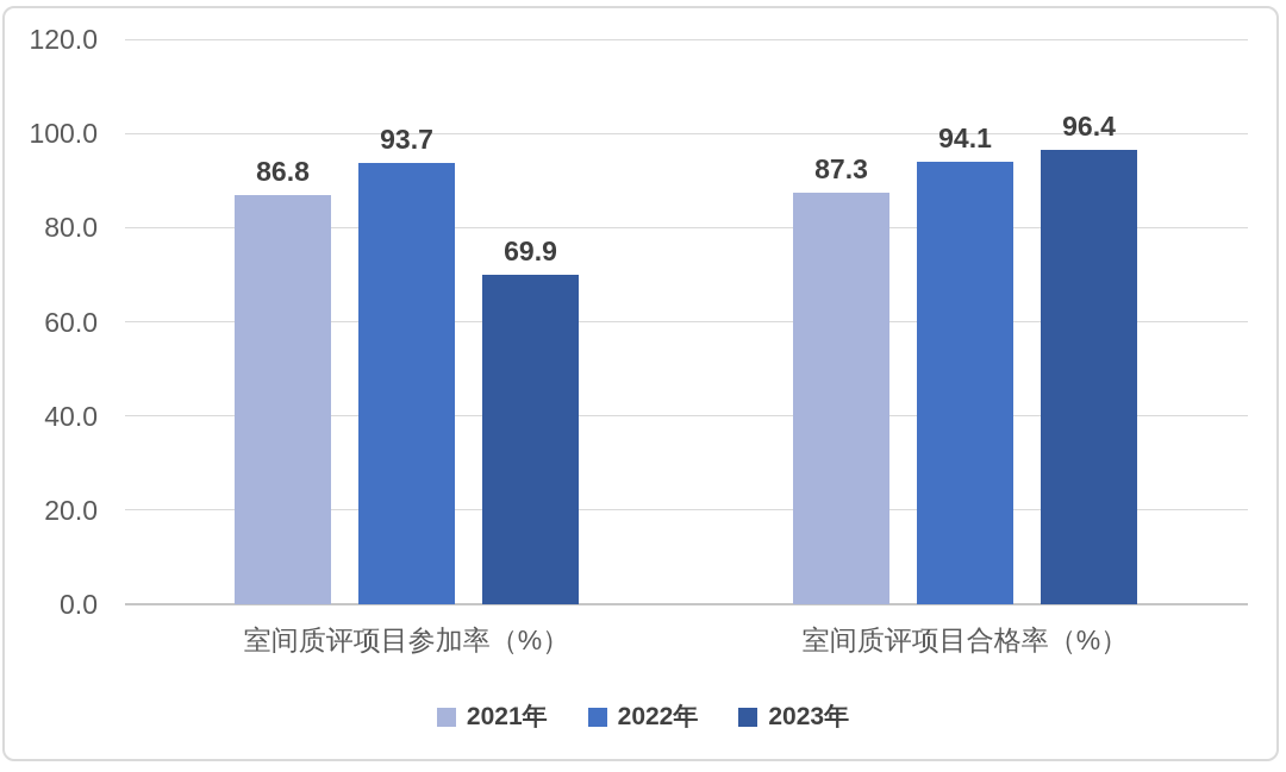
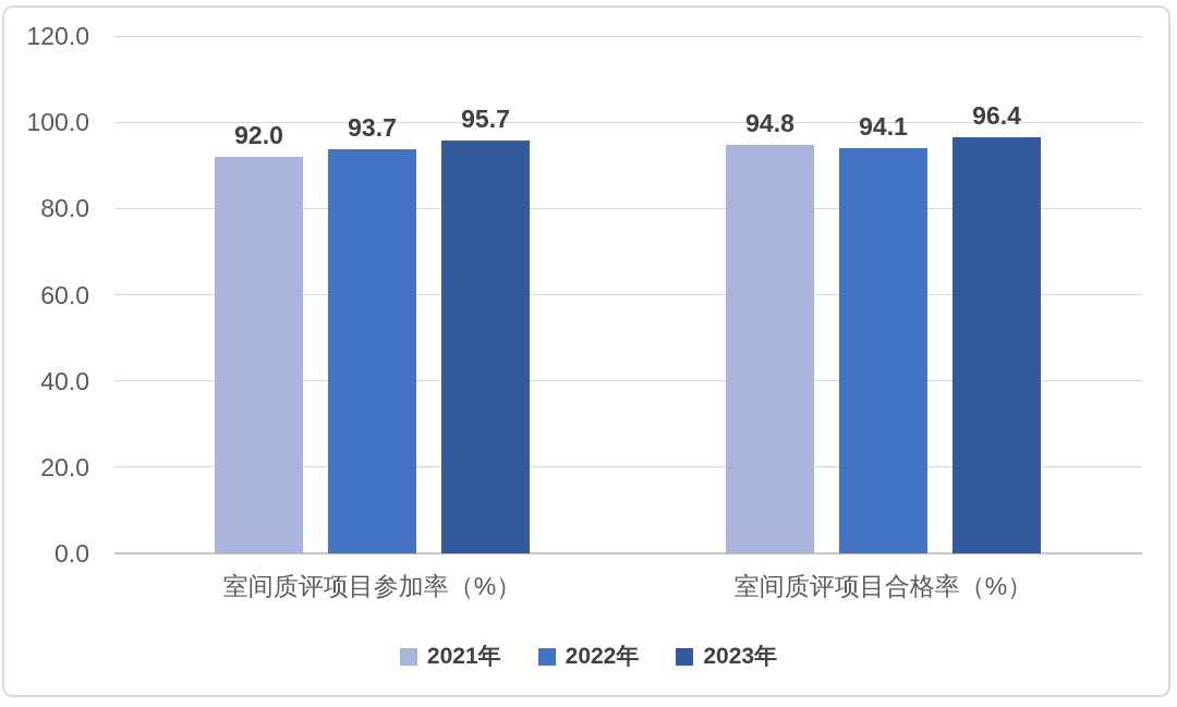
2021年/室间质评项目参加率（%）: 86.8 -> 92.0
2023年/室间质评项目参加率（%）: 69.9 -> 95.7
2021年/室间质评项目合格率（%）: 87.3 -> 94.8
